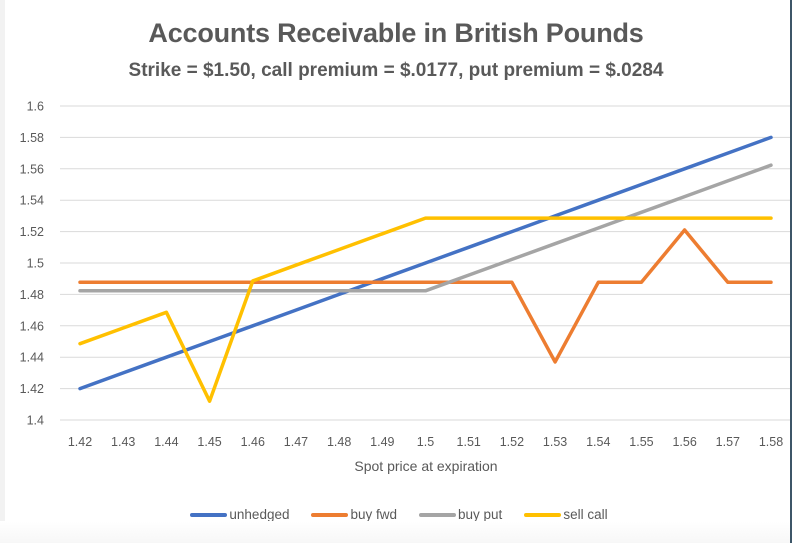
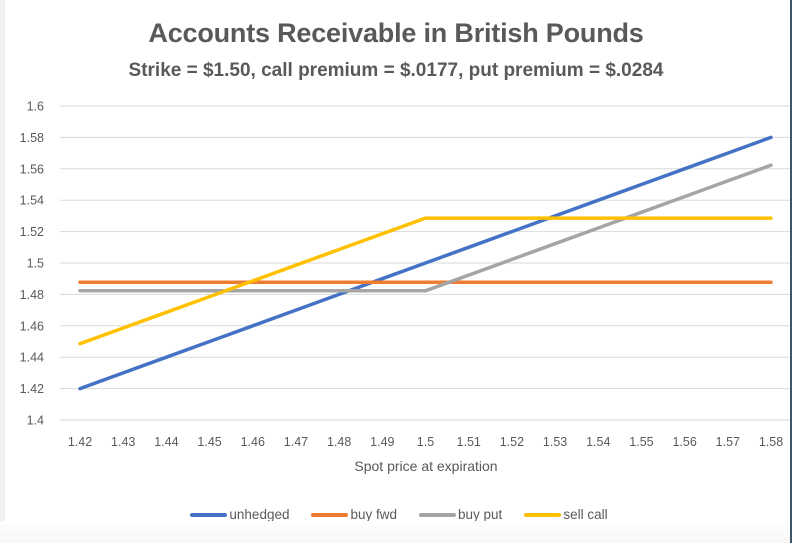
sell call/1.45: 1.412 -> 1.479
buy fwd/1.53: 1.437 -> 1.488
buy fwd/1.56: 1.521 -> 1.488
